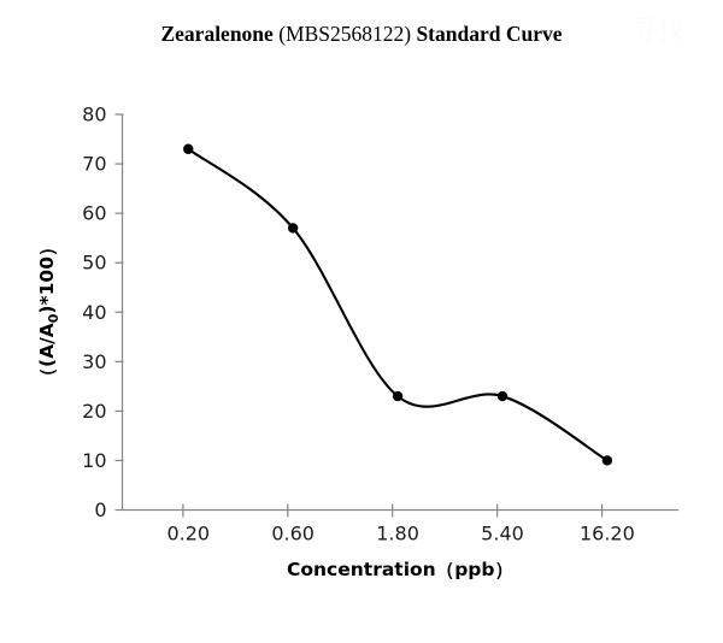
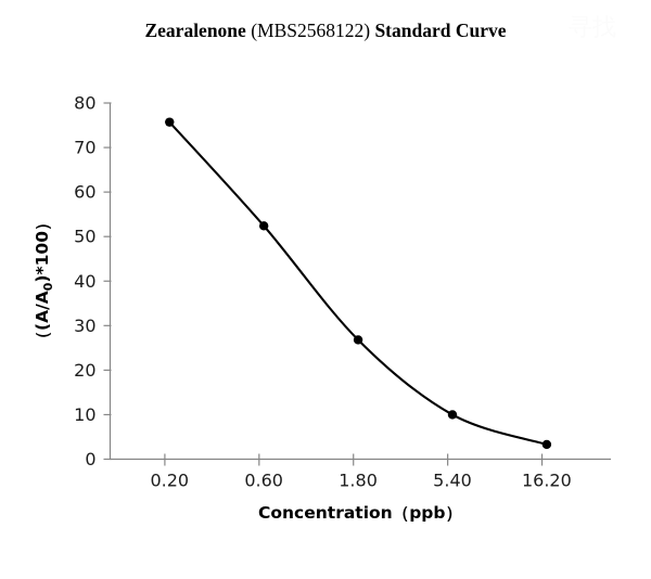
0.20: 73 -> 76
0.60: 57 -> 52
1.80: 23 -> 27
5.40: 23 -> 10
16.20: 10 -> 3
